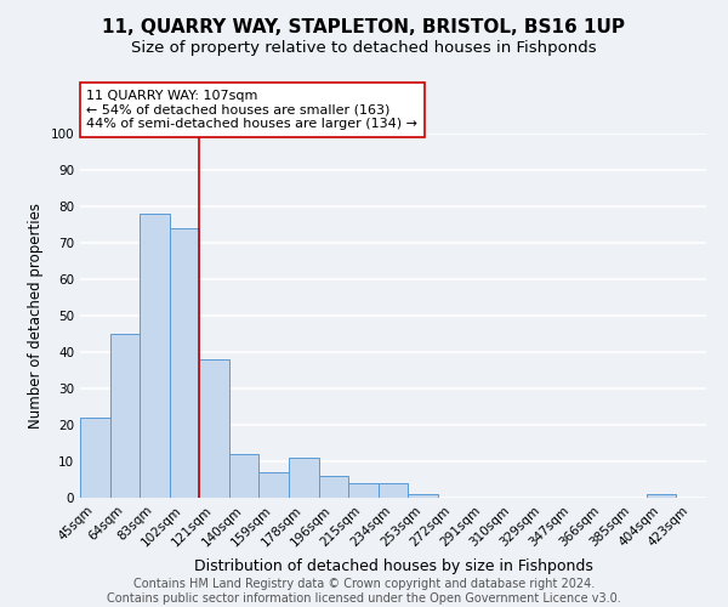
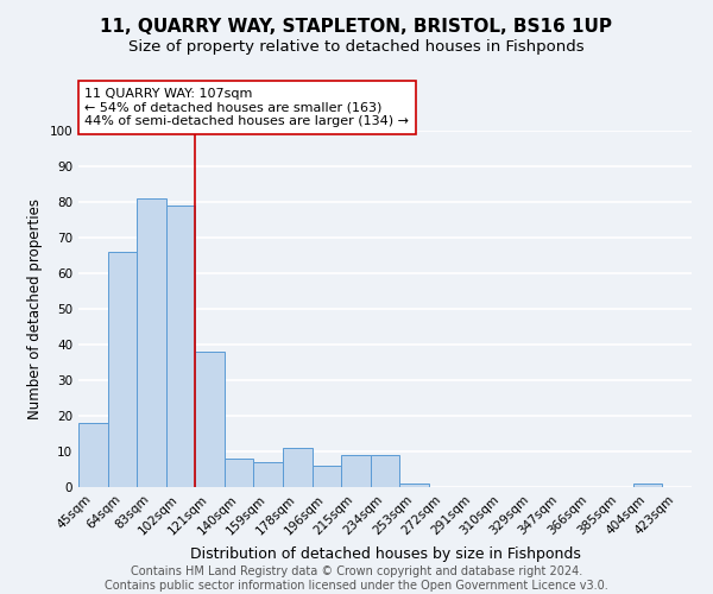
45sqm: 22 -> 18
64sqm: 45 -> 66
83sqm: 78 -> 81
102sqm: 74 -> 79
140sqm: 12 -> 8
215sqm: 4 -> 9
234sqm: 4 -> 9
